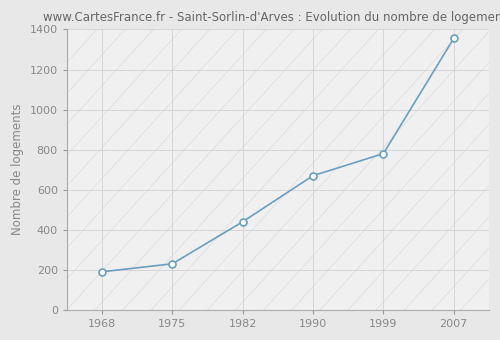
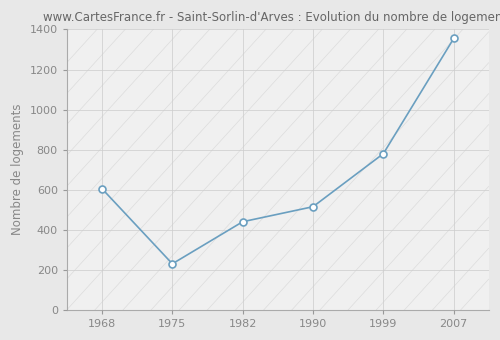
1968: 190 -> 605
1990: 670 -> 515
